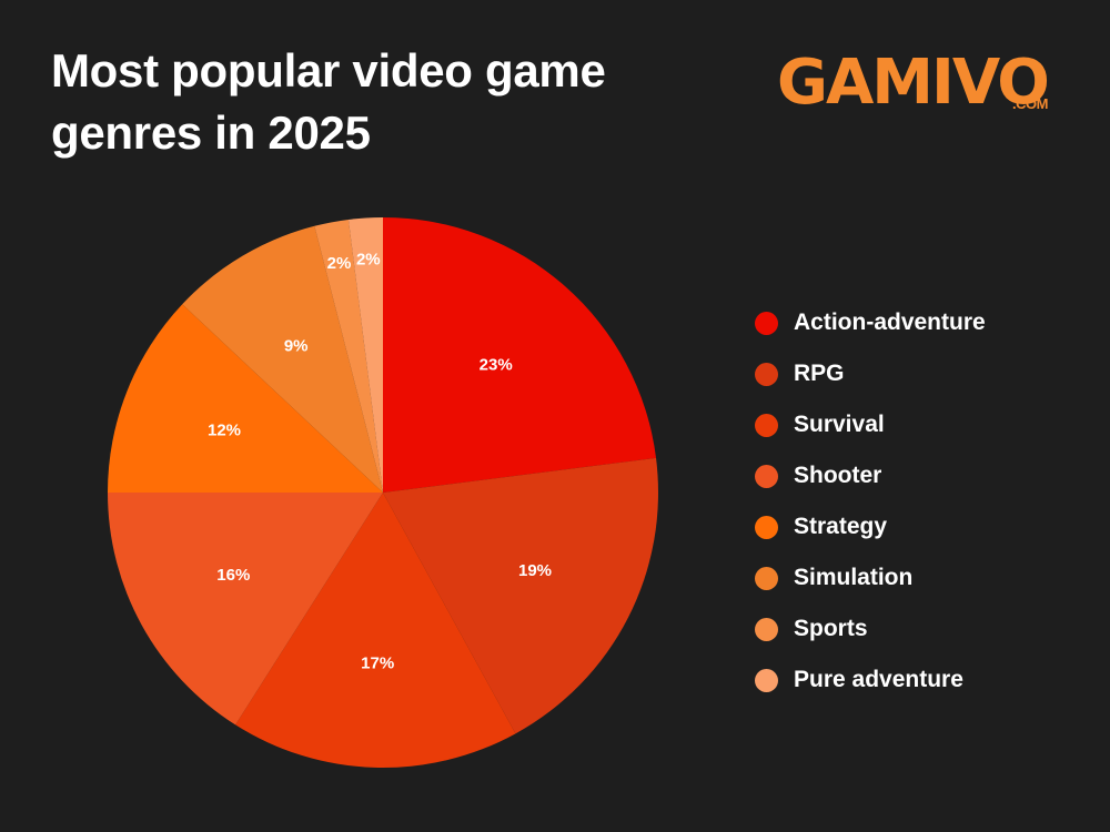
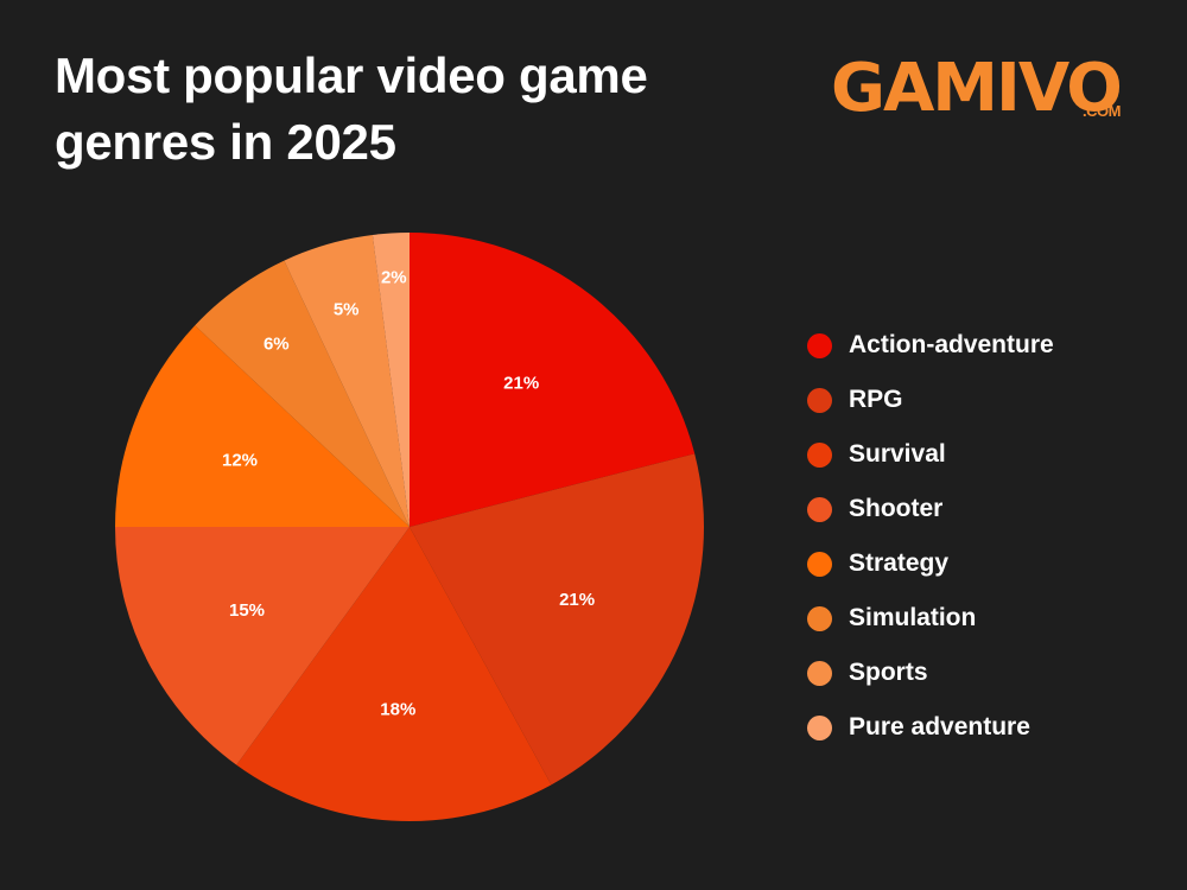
Action-adventure: 23% -> 21%
RPG: 19% -> 21%
Survival: 17% -> 18%
Shooter: 16% -> 15%
Simulation: 9% -> 6%
Sports: 2% -> 5%
